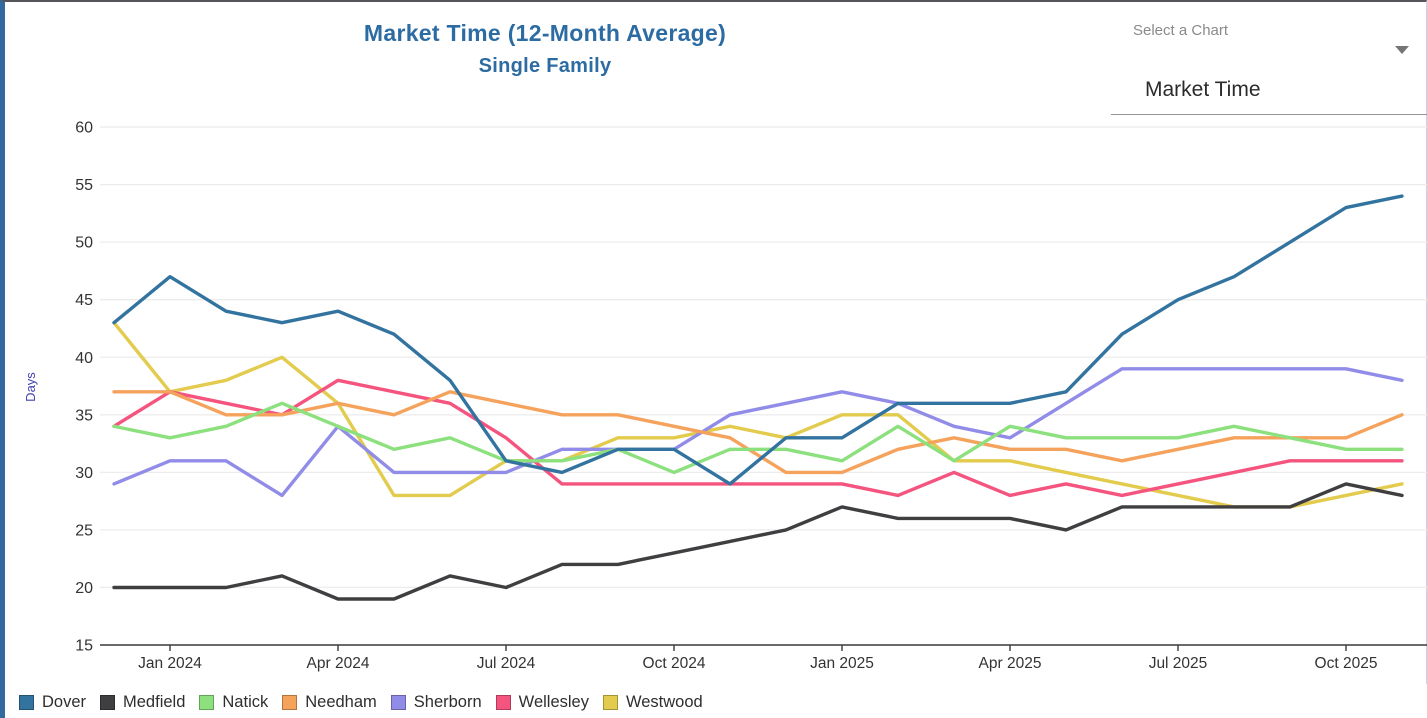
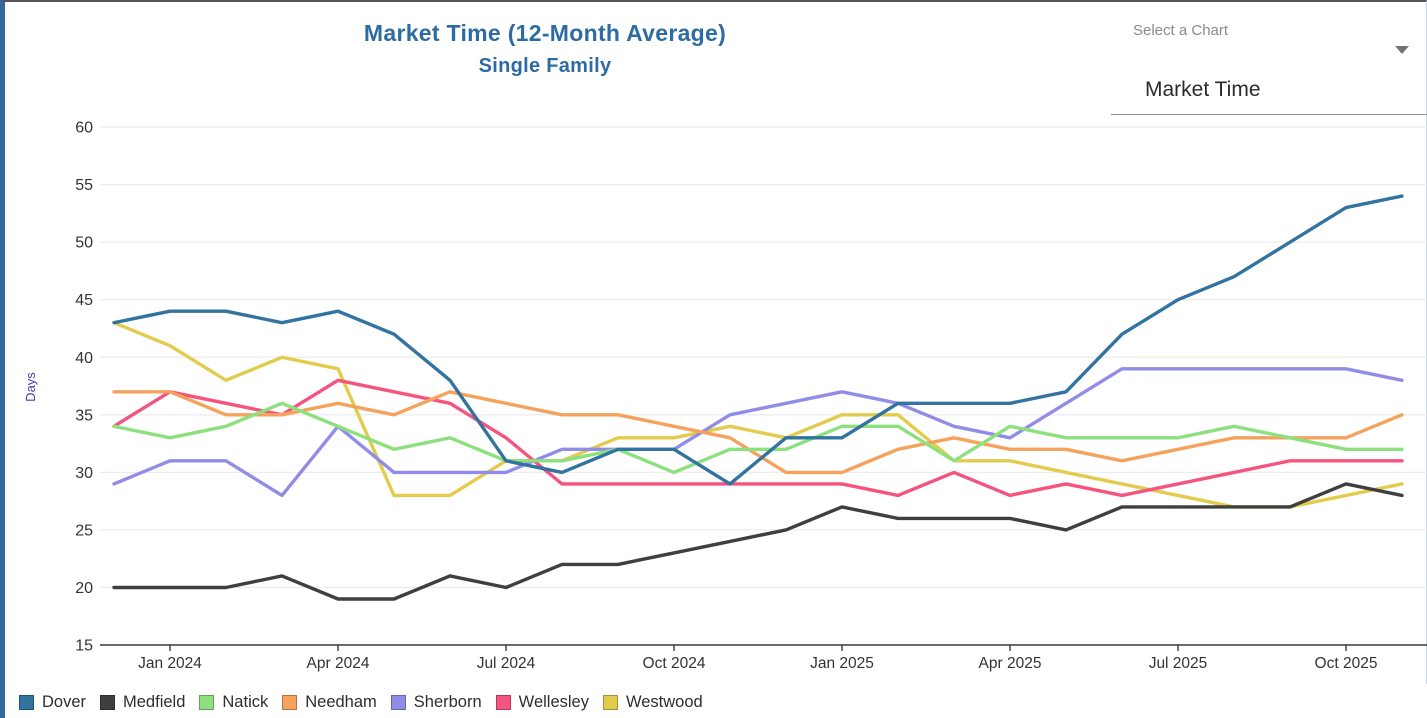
Dover/Jan 2024: 47 -> 44
Westwood/Jan 2024: 37 -> 41
Westwood/Apr 2024: 36 -> 39
Natick/Jan 2025: 31 -> 34
